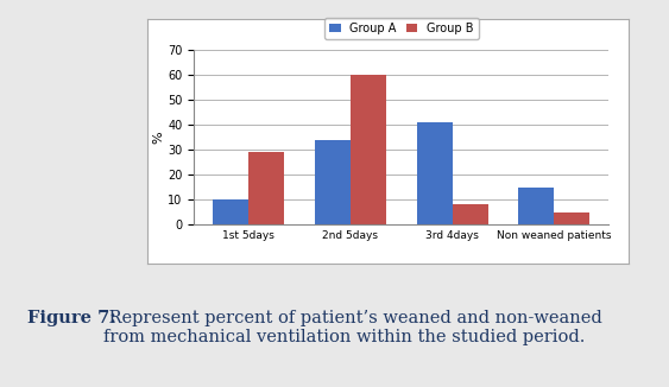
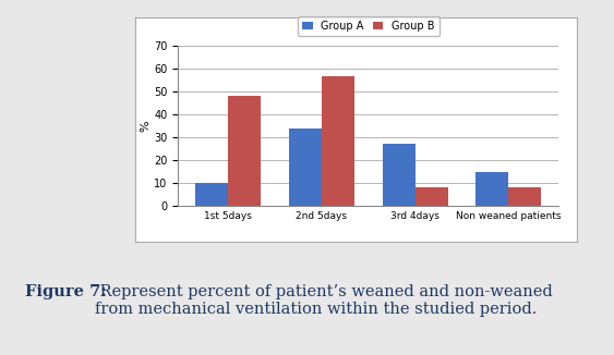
Group B/1st 5days: 29 -> 48
Group B/2nd 5days: 60 -> 57
Group A/3rd 4days: 41 -> 27
Group B/Non weaned patients: 5 -> 8
